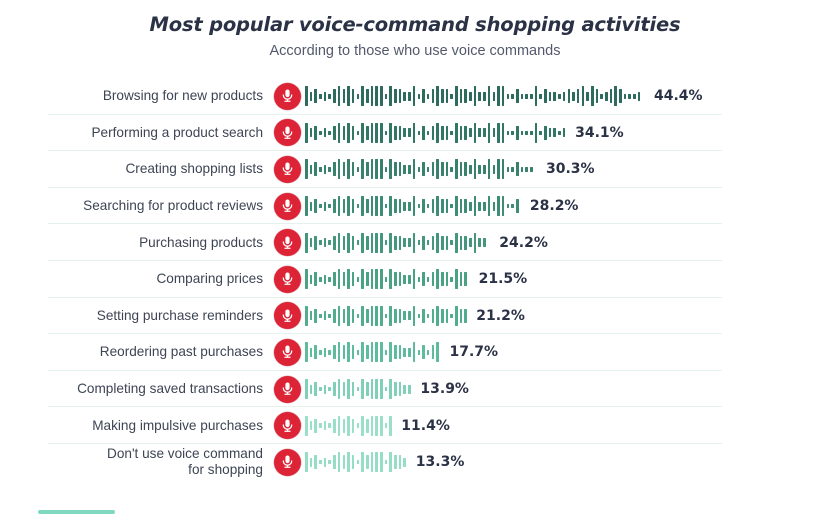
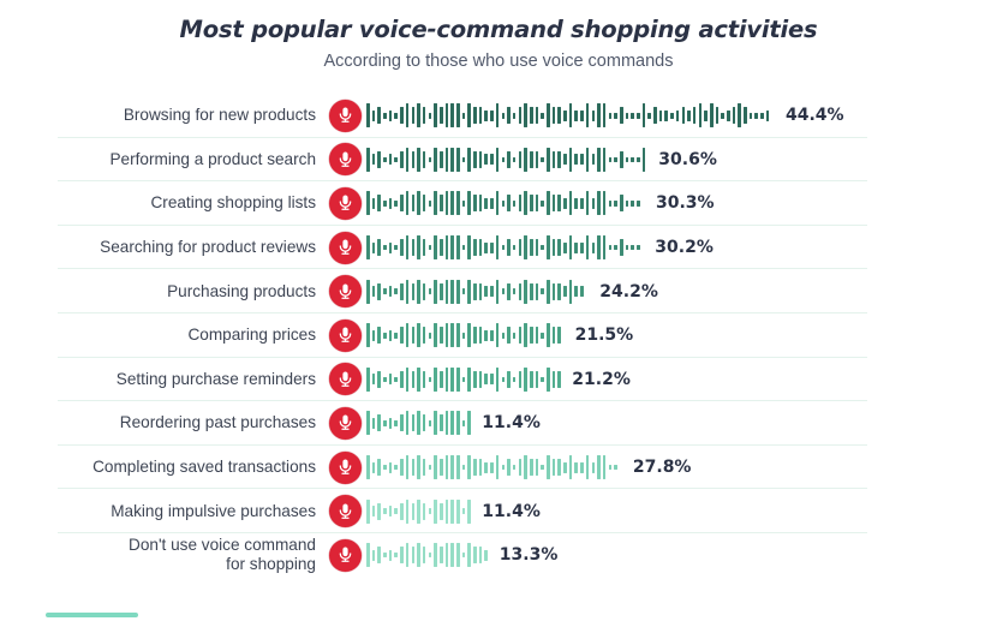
Performing a product search: 34.1% -> 30.6%
Searching for product reviews: 28.2% -> 30.2%
Reordering past purchases: 17.7% -> 11.4%
Completing saved transactions: 13.9% -> 27.8%
